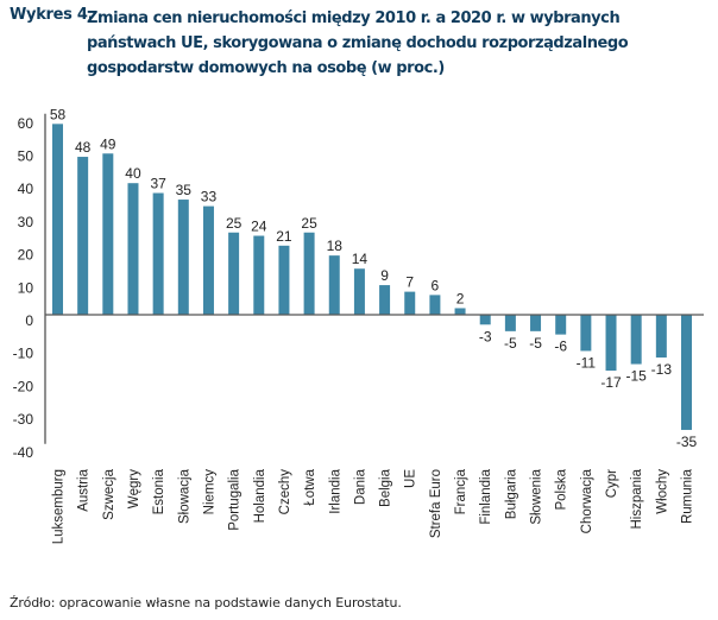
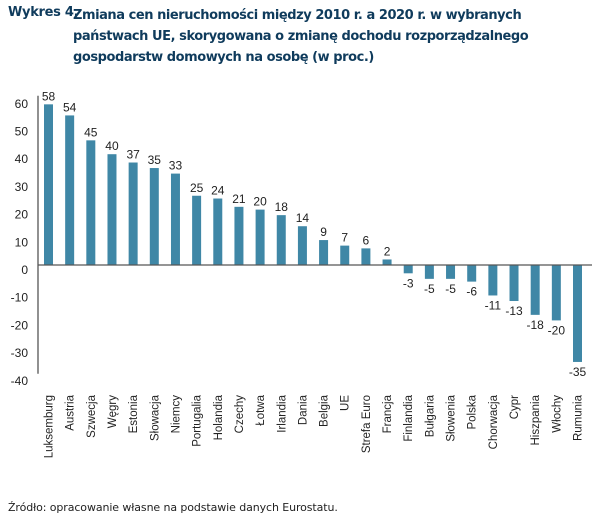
Austria: 48 -> 54
Szwecja: 49 -> 45
Łotwa: 25 -> 20
Cypr: -17 -> -13
Hiszpania: -15 -> -18
Włochy: -13 -> -20
